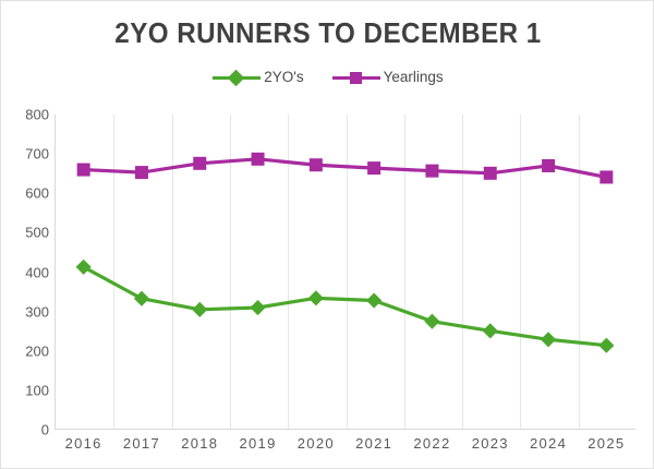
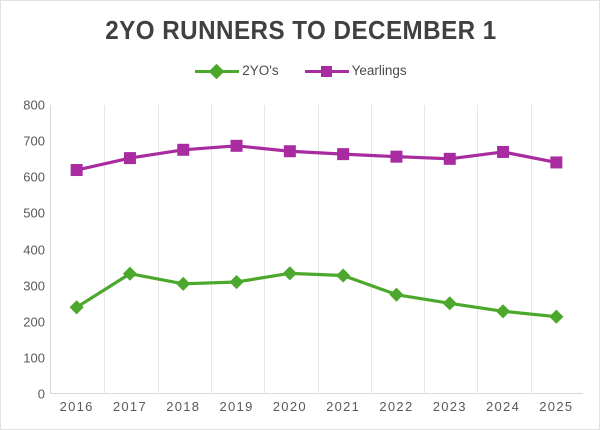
2YO's/2016: 410 -> 240
Yearlings/2016: 660 -> 620
